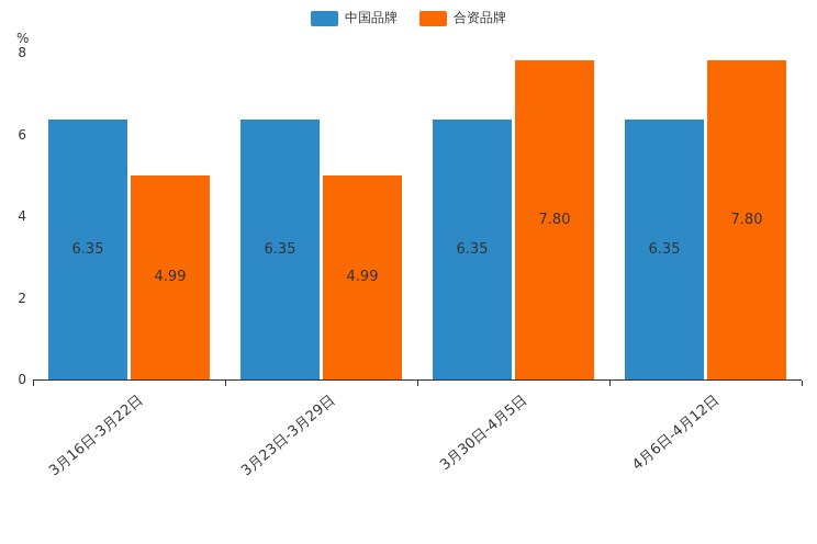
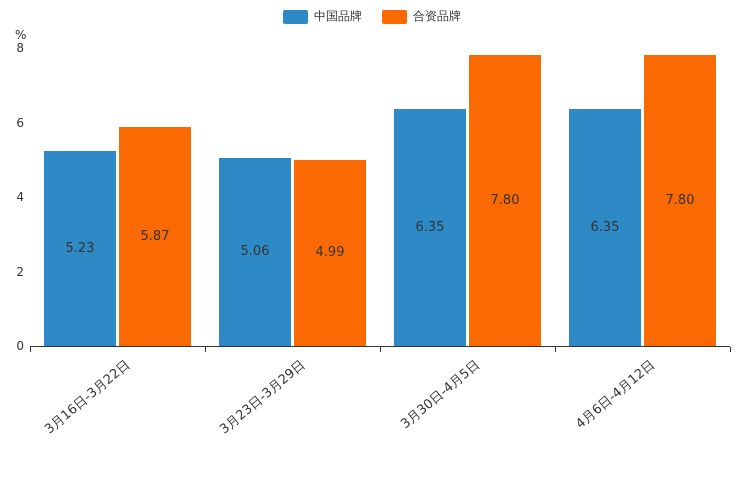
中国品牌/3月16日-3月22日: 6.35 -> 5.23
合资品牌/3月16日-3月22日: 4.99 -> 5.87
中国品牌/3月23日-3月29日: 6.35 -> 5.06
